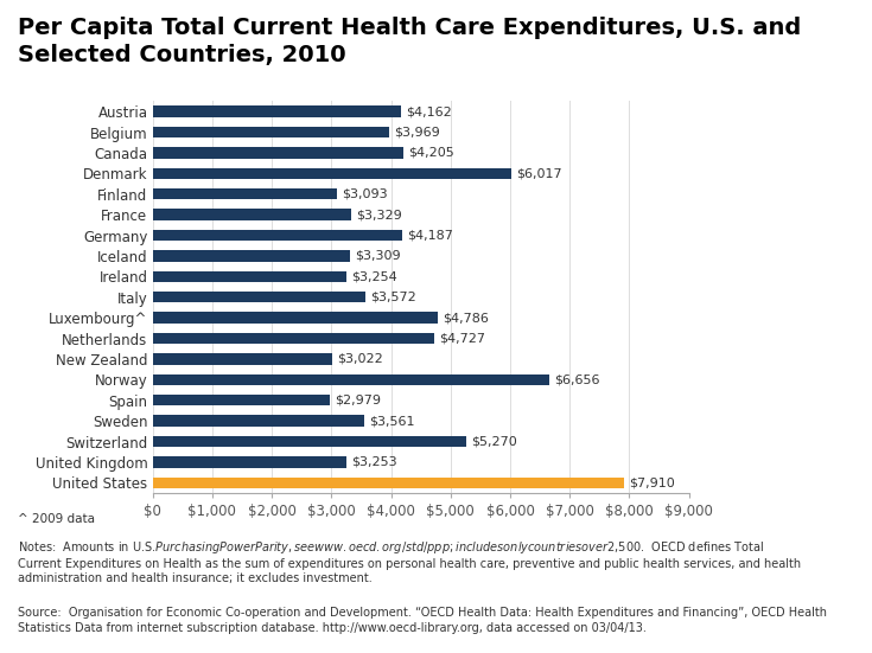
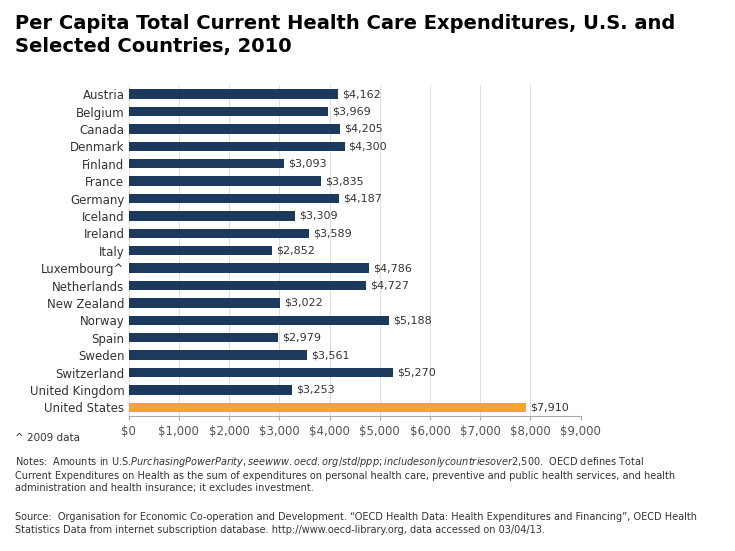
Denmark: $6,017 -> $4,300
France: $3,329 -> $3,835
Ireland: $3,254 -> $3,589
Italy: $3,572 -> $2,852
Norway: $6,656 -> $5,188
